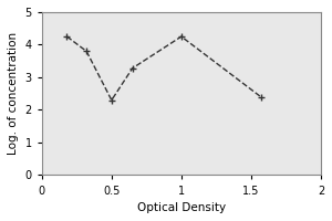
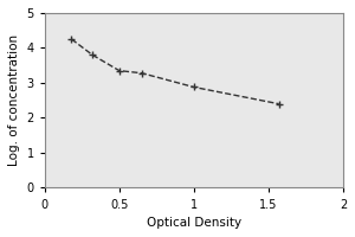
0.5: 2.30 -> 3.35
1: 4.25 -> 2.88
